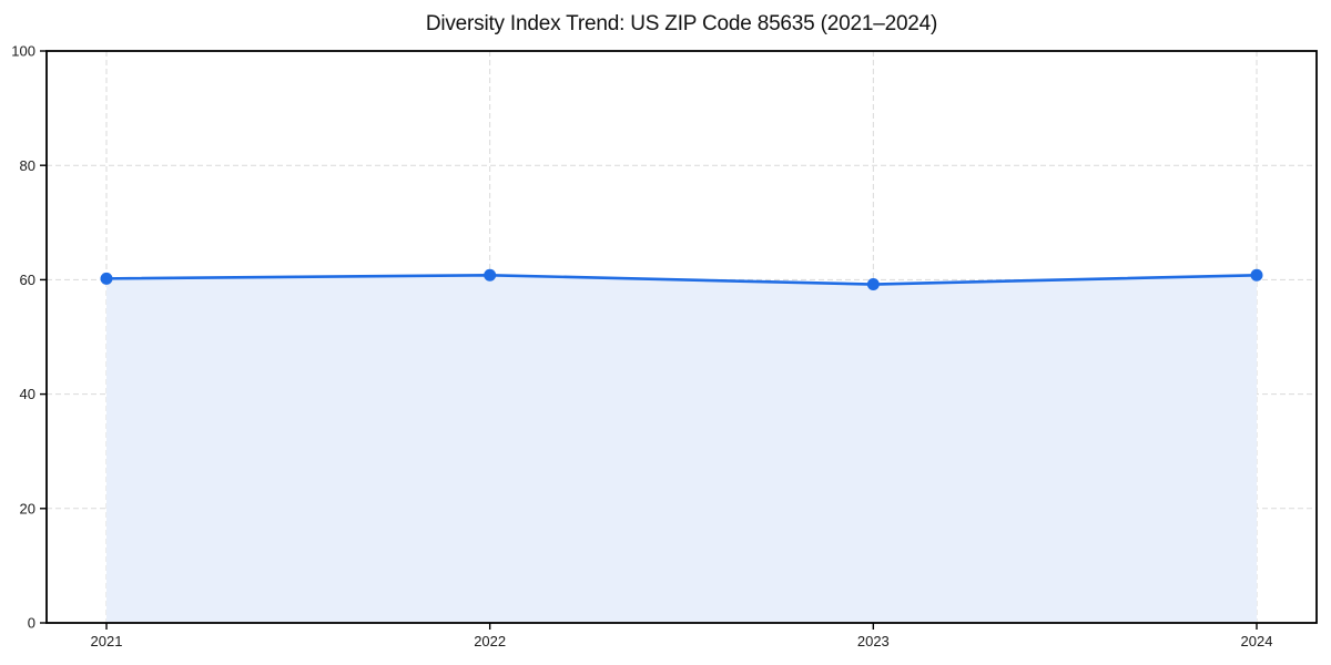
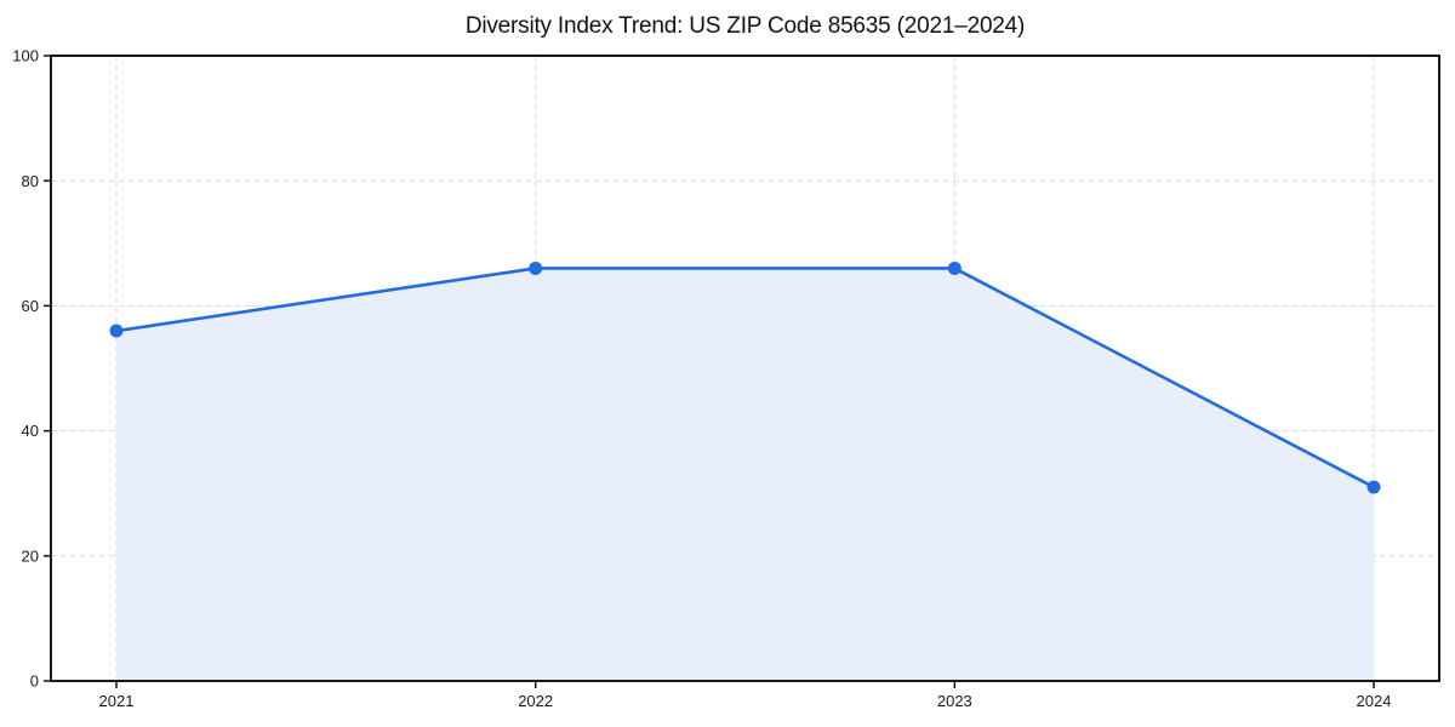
2021: 60 -> 56
2022: 61 -> 66
2023: 59 -> 66
2024: 61 -> 31
